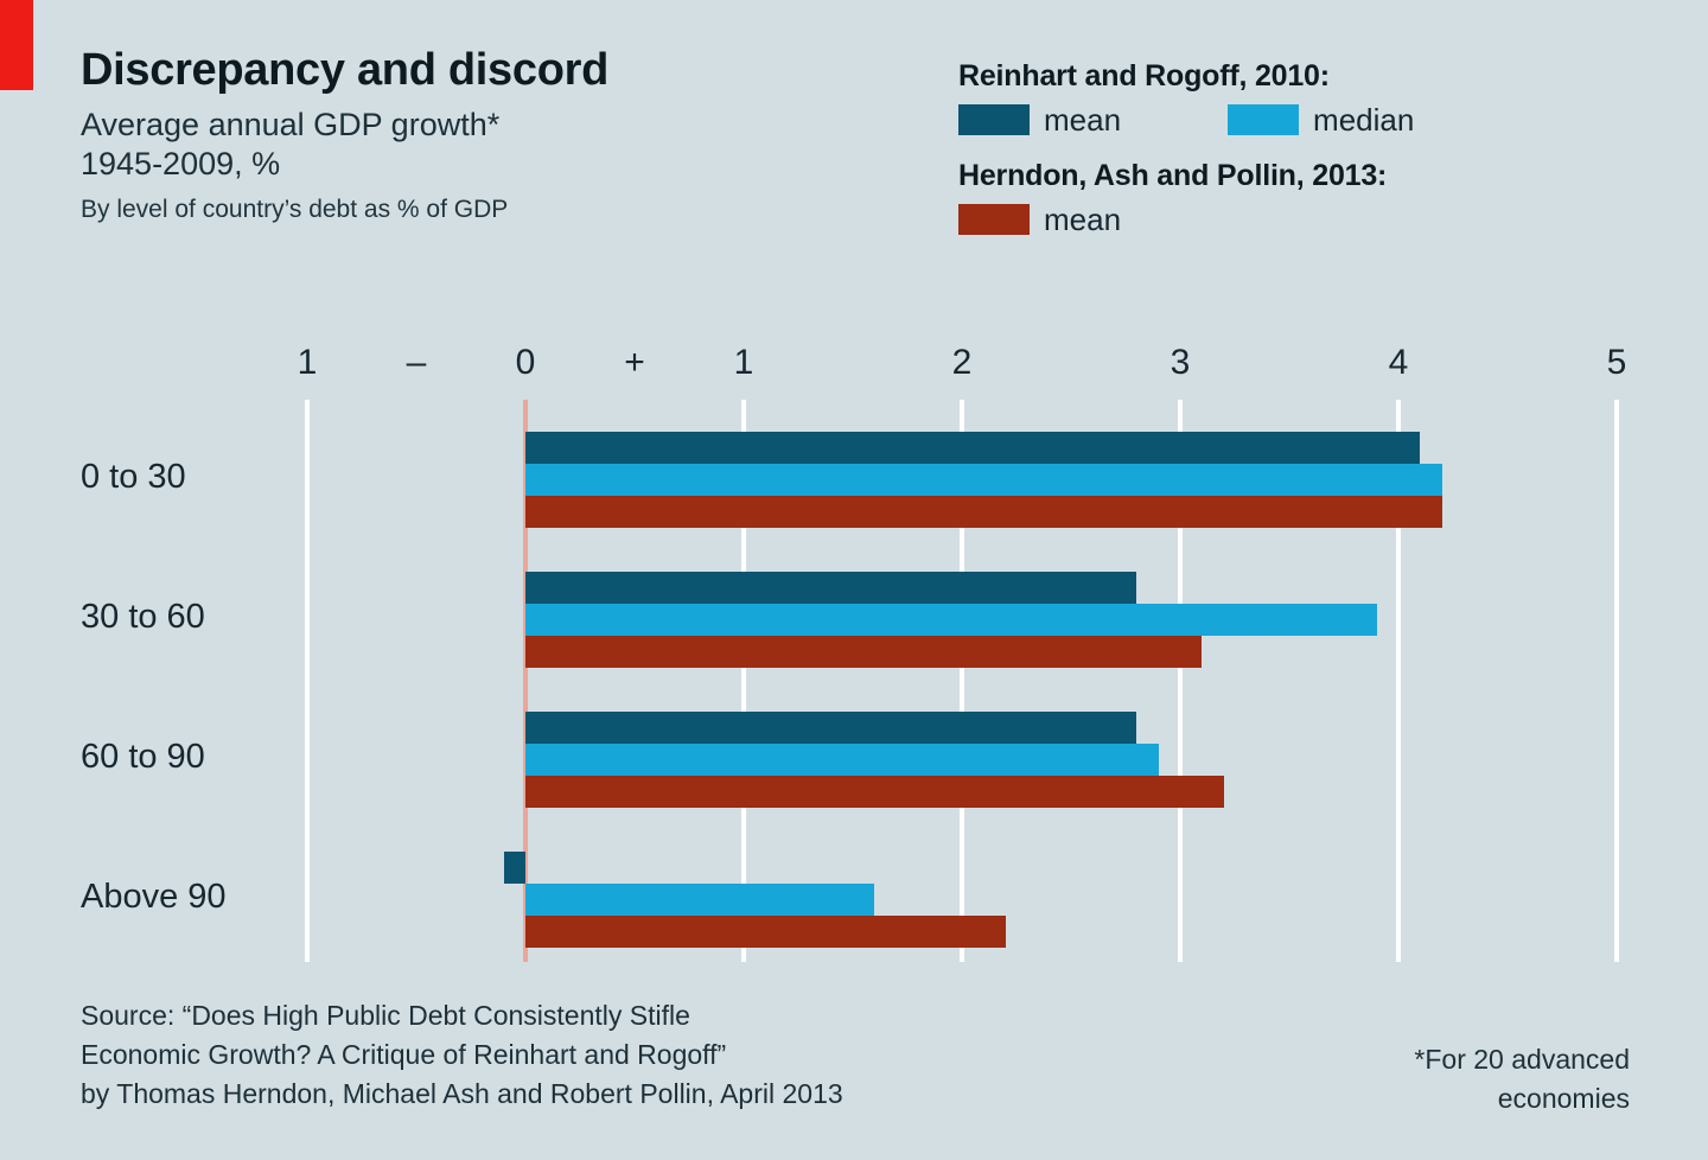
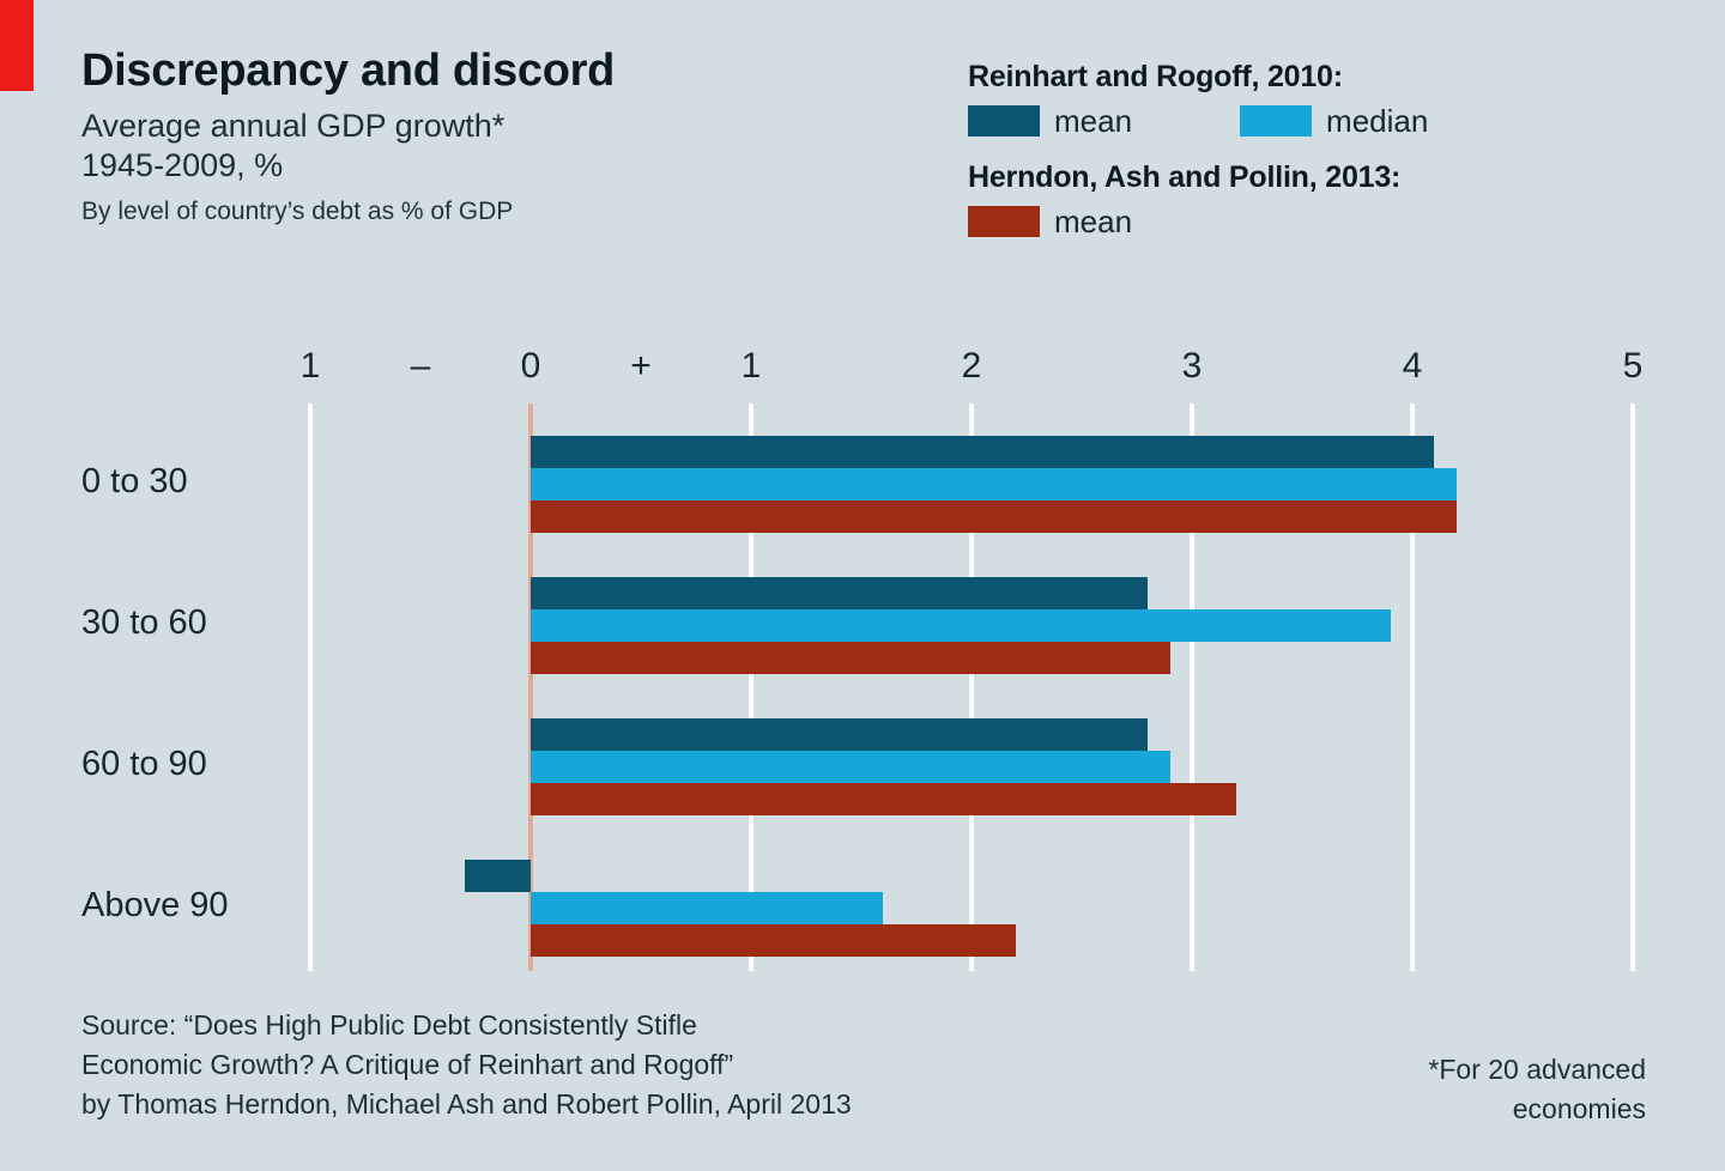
Herndon, Ash and Pollin, 2013: mean/30 to 60: 3.1 -> 2.9
Reinhart and Rogoff, 2010: mean/Above 90: -0.1 -> -0.3
